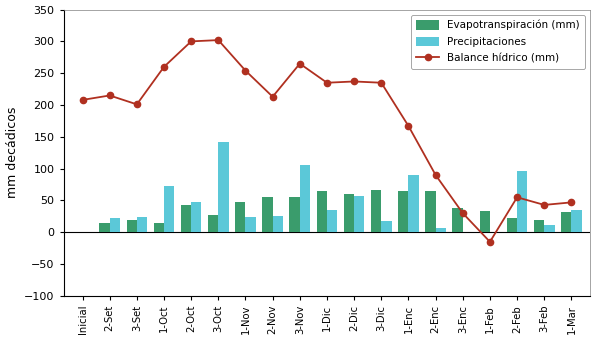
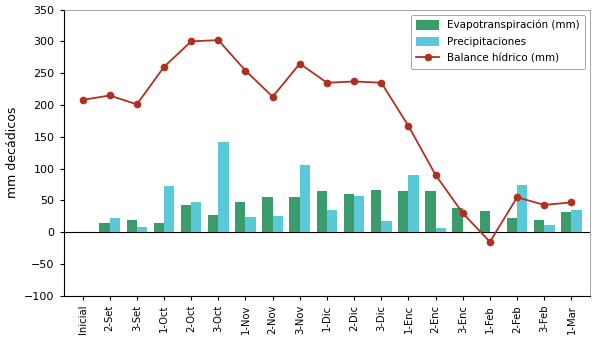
Precipitaciones/3-Set: 24 -> 9
Precipitaciones/2-Feb: 96 -> 75
